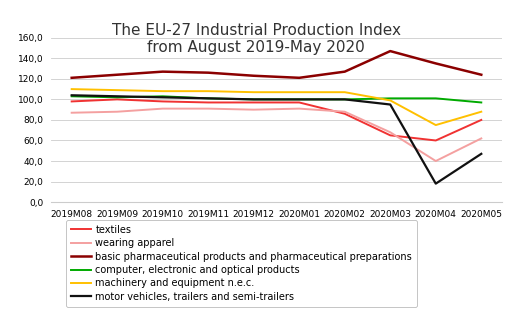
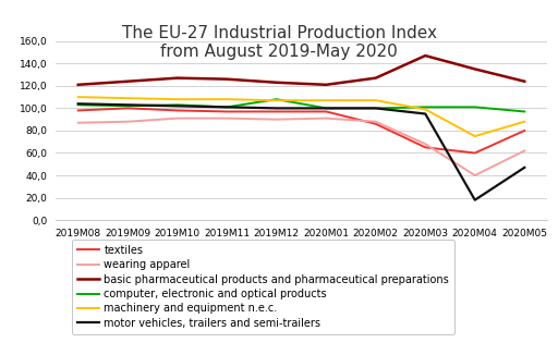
computer, electronic and optical products/2019M12: 100 -> 108
